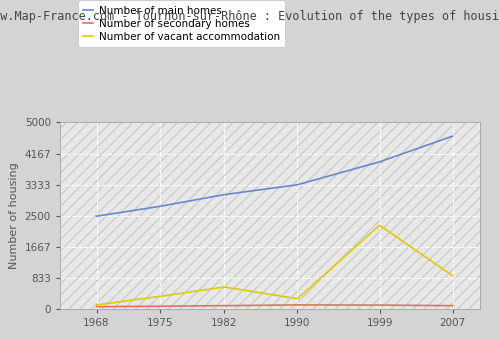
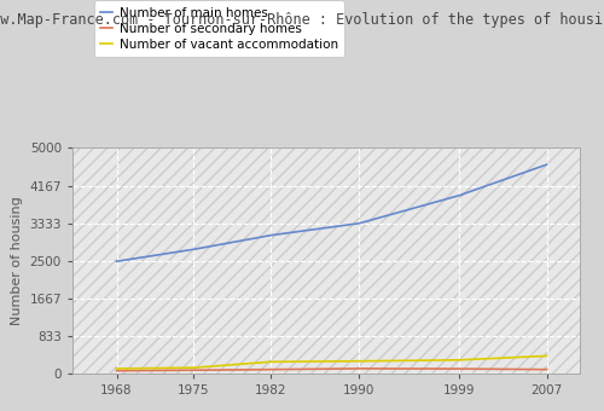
Number of vacant accommodation/1975: 350 -> 140
Number of vacant accommodation/1982: 600 -> 270
Number of vacant accommodation/1999: 2250 -> 310
Number of vacant accommodation/2007: 900 -> 400
